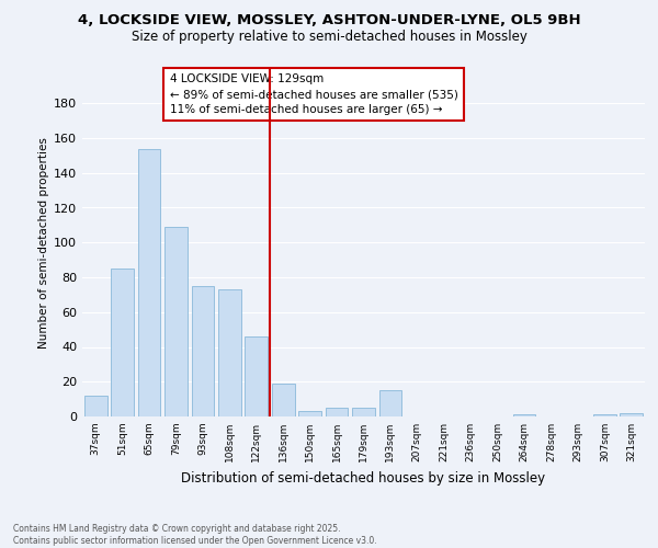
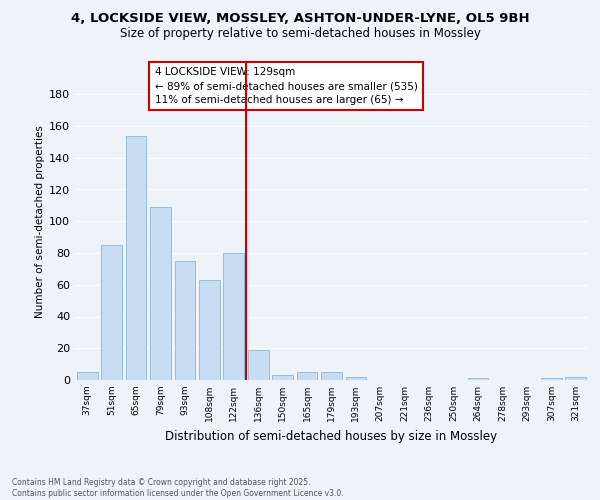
37sqm: 12 -> 5
108sqm: 73 -> 63
122sqm: 46 -> 80
193sqm: 15 -> 2
